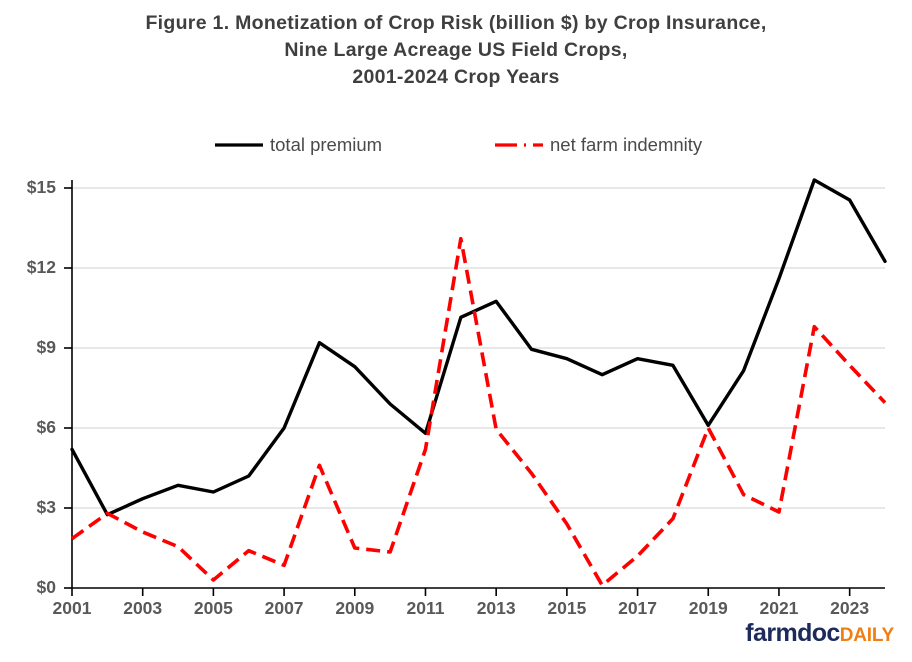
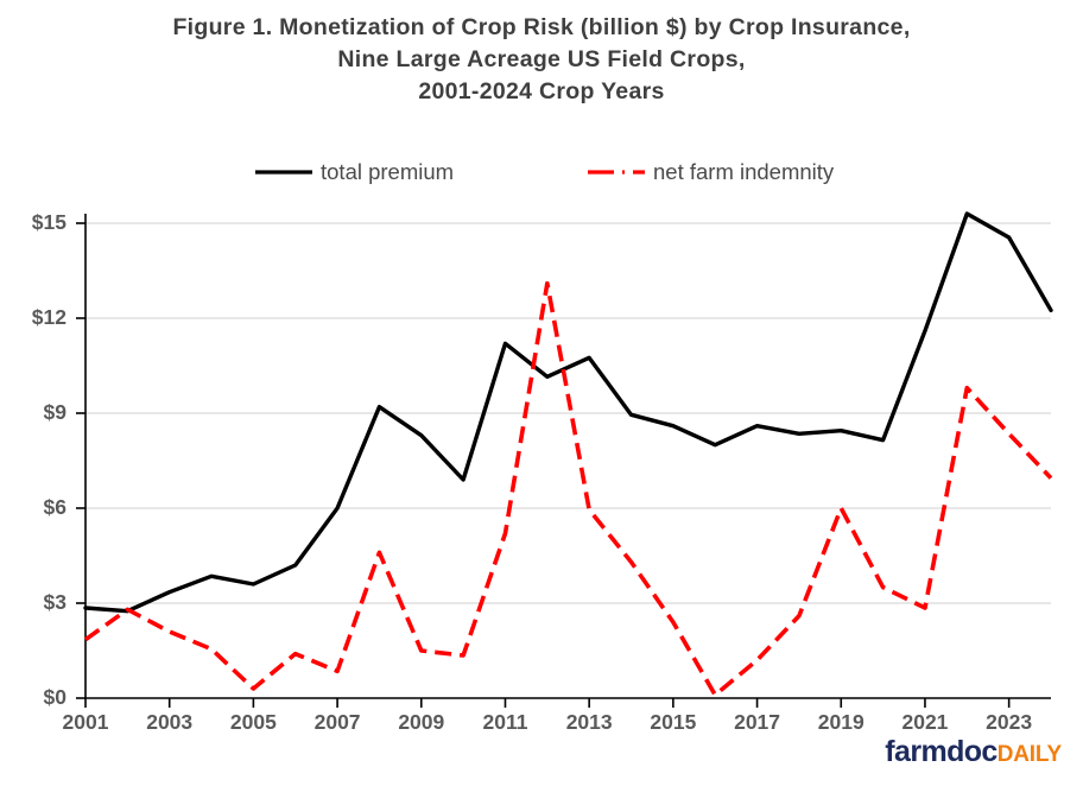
total premium/2001: $5.2 -> $2.9
total premium/2011: $5.8 -> $11.2
total premium/2019: $6.1 -> $8.4
